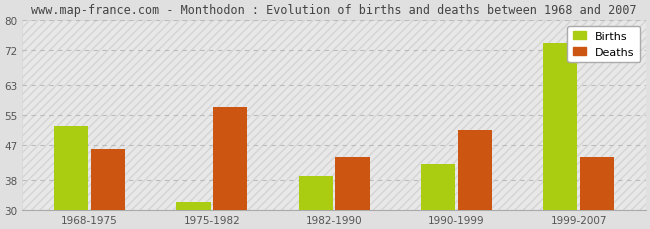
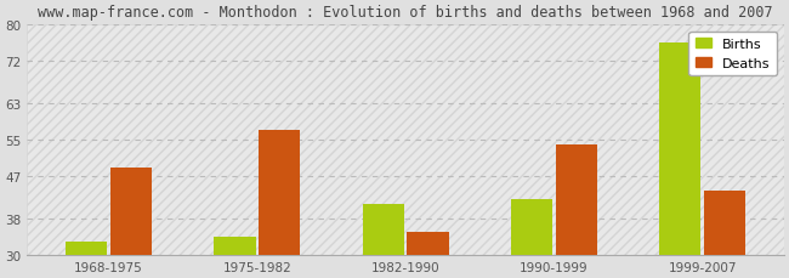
Births/1968-1975: 52 -> 33
Deaths/1968-1975: 46 -> 49
Births/1975-1982: 32 -> 34
Births/1982-1990: 39 -> 41
Deaths/1982-1990: 44 -> 35
Deaths/1990-1999: 51 -> 54
Births/1999-2007: 74 -> 76
